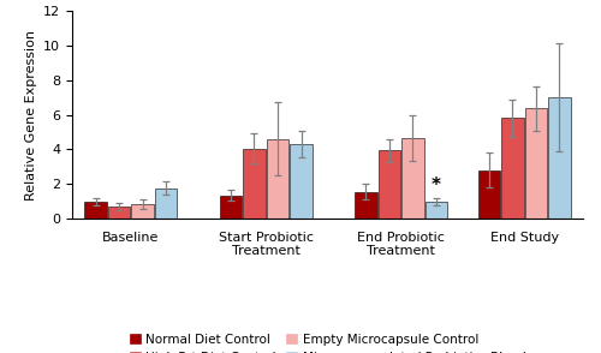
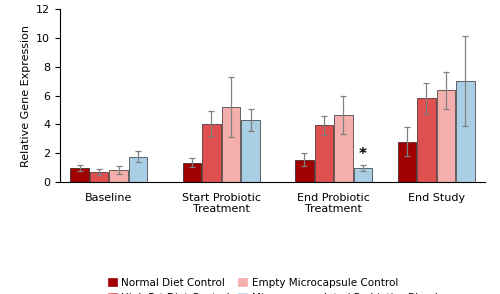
Empty Microcapsule Control/Start Probiotic Treatment: 4.6 -> 5.2
